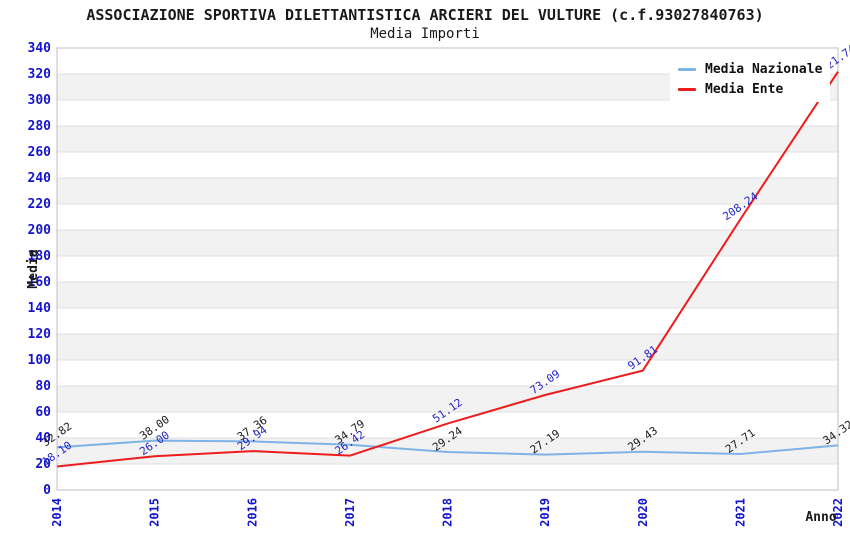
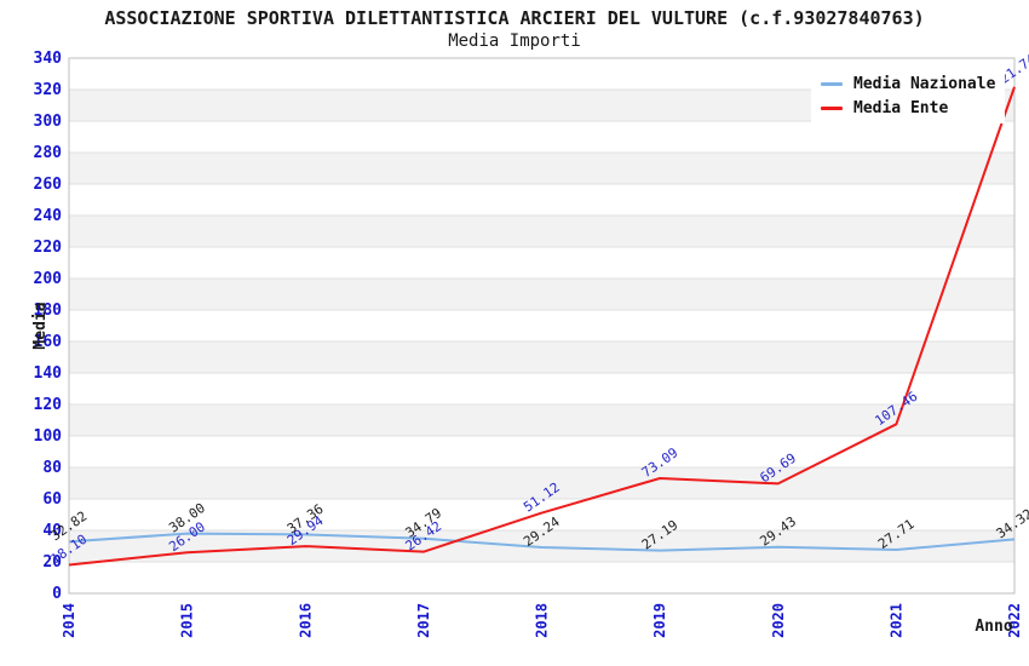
Media Ente/2020: 91.81 -> 69.69
Media Ente/2021: 208.24 -> 107.46
